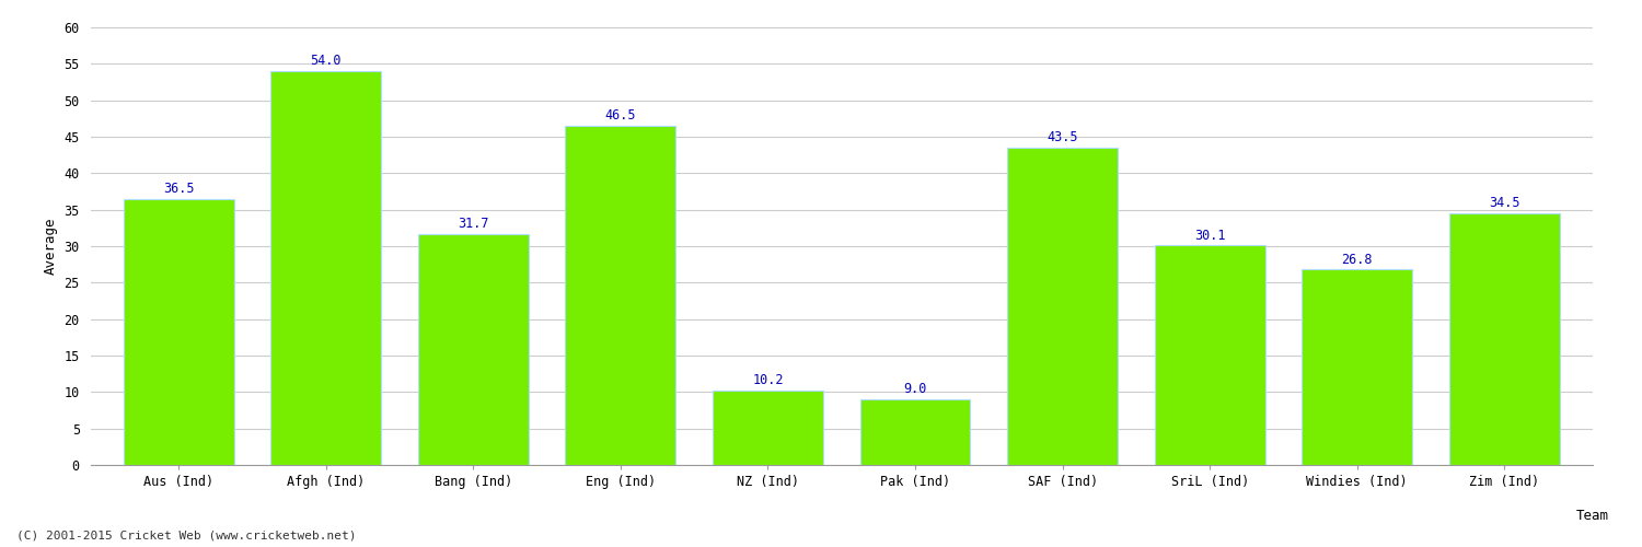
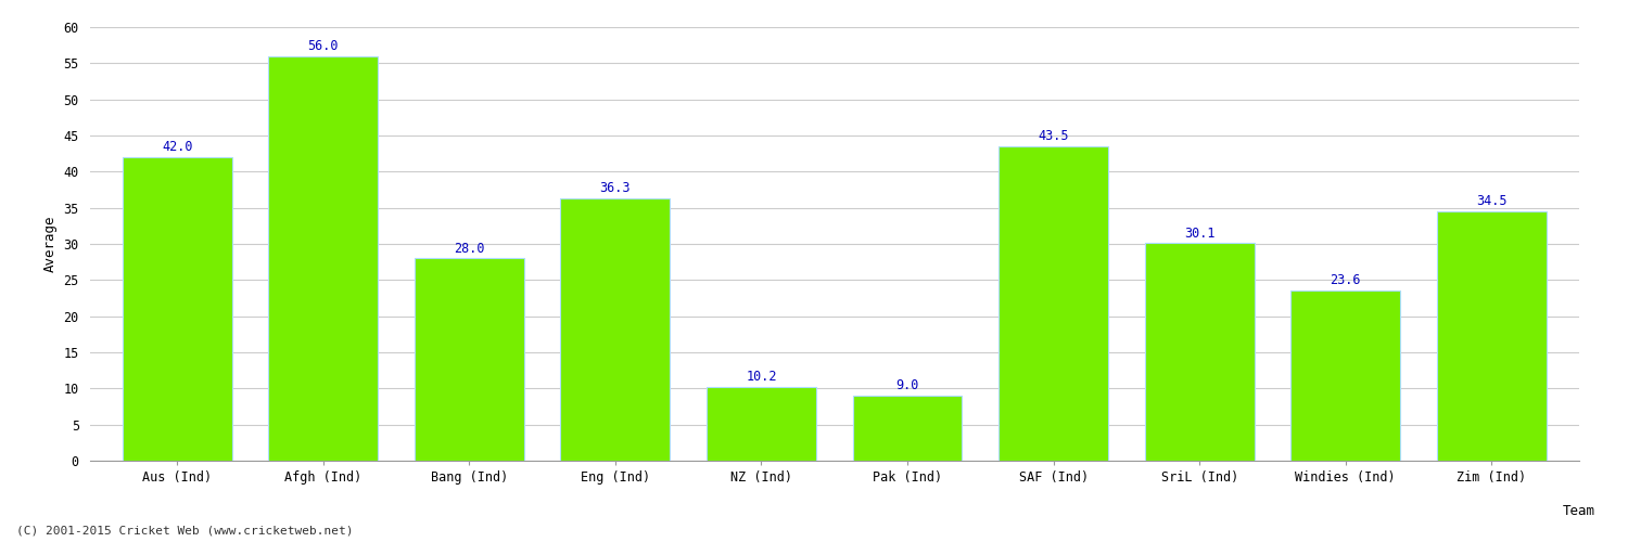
Aus (Ind): 36.5 -> 42.0
Afgh (Ind): 54.0 -> 56.0
Bang (Ind): 31.7 -> 28.0
Eng (Ind): 46.5 -> 36.3
Windies (Ind): 26.8 -> 23.6
